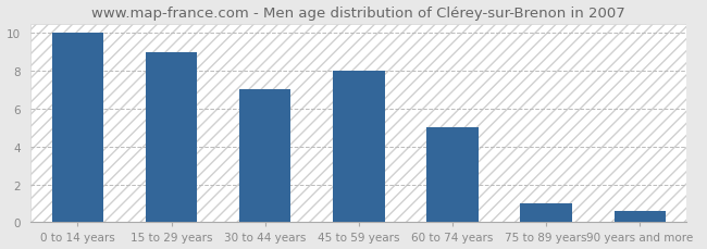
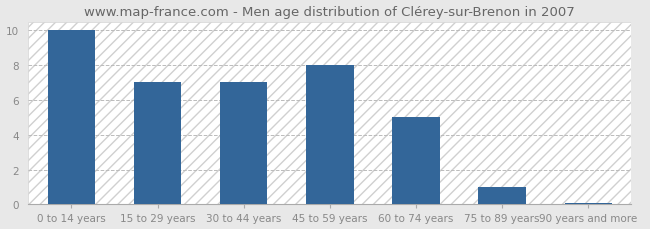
15 to 29 years: 9.0 -> 7.0
90 years and more: 0.6 -> 0.1
